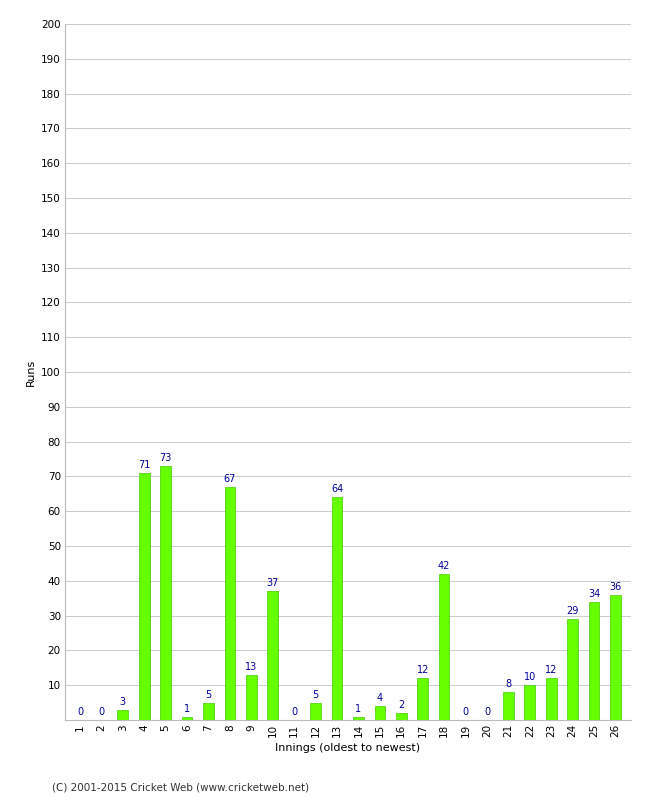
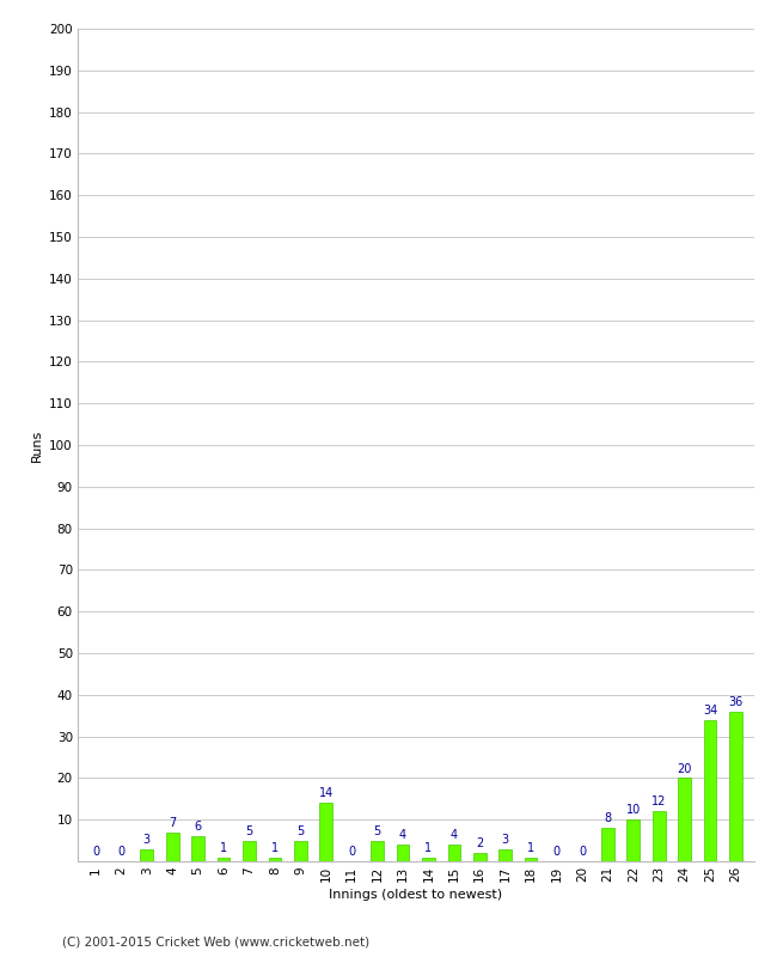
4: 71 -> 7
5: 73 -> 6
8: 67 -> 1
9: 13 -> 5
10: 37 -> 14
13: 64 -> 4
17: 12 -> 3
18: 42 -> 1
24: 29 -> 20
